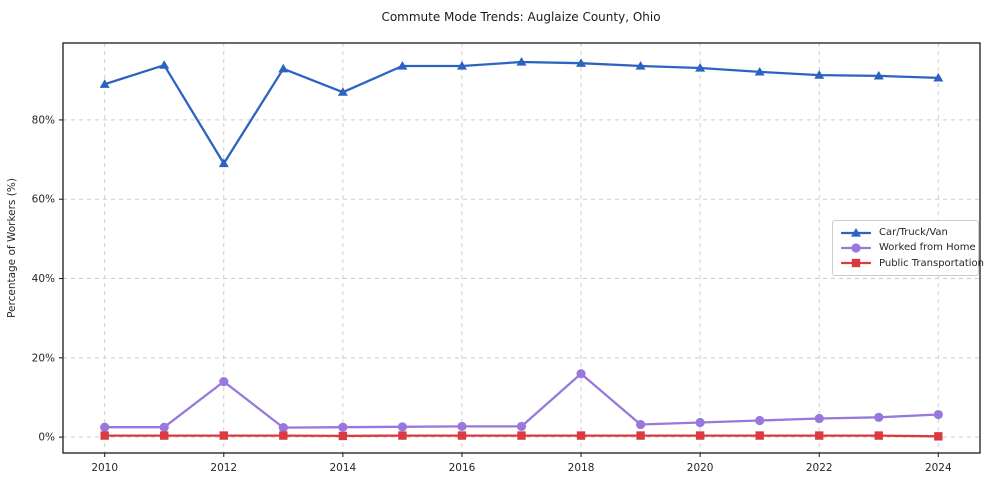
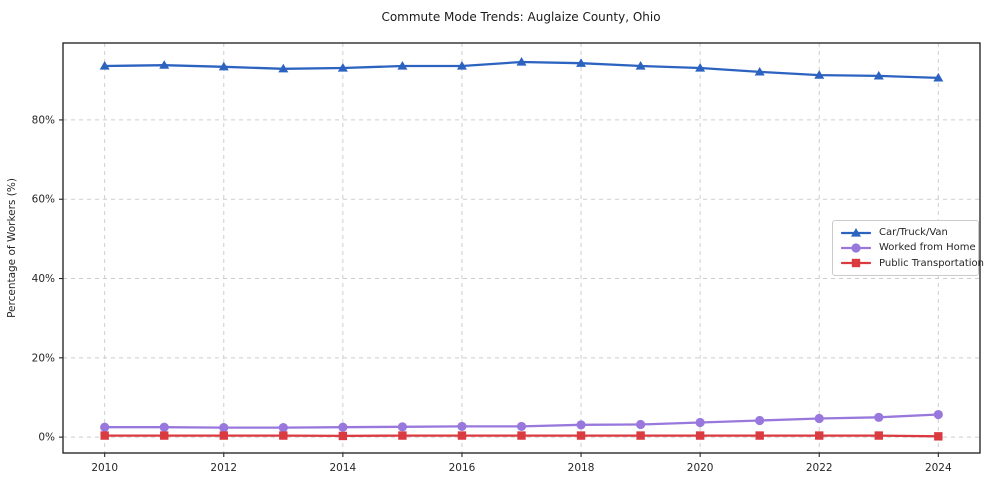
Car/Truck/Van/2010: 89% -> 94%
Car/Truck/Van/2012: 69% -> 93%
Worked from Home/2012: 14% -> 2%
Car/Truck/Van/2014: 87% -> 93%
Worked from Home/2018: 16% -> 3%
